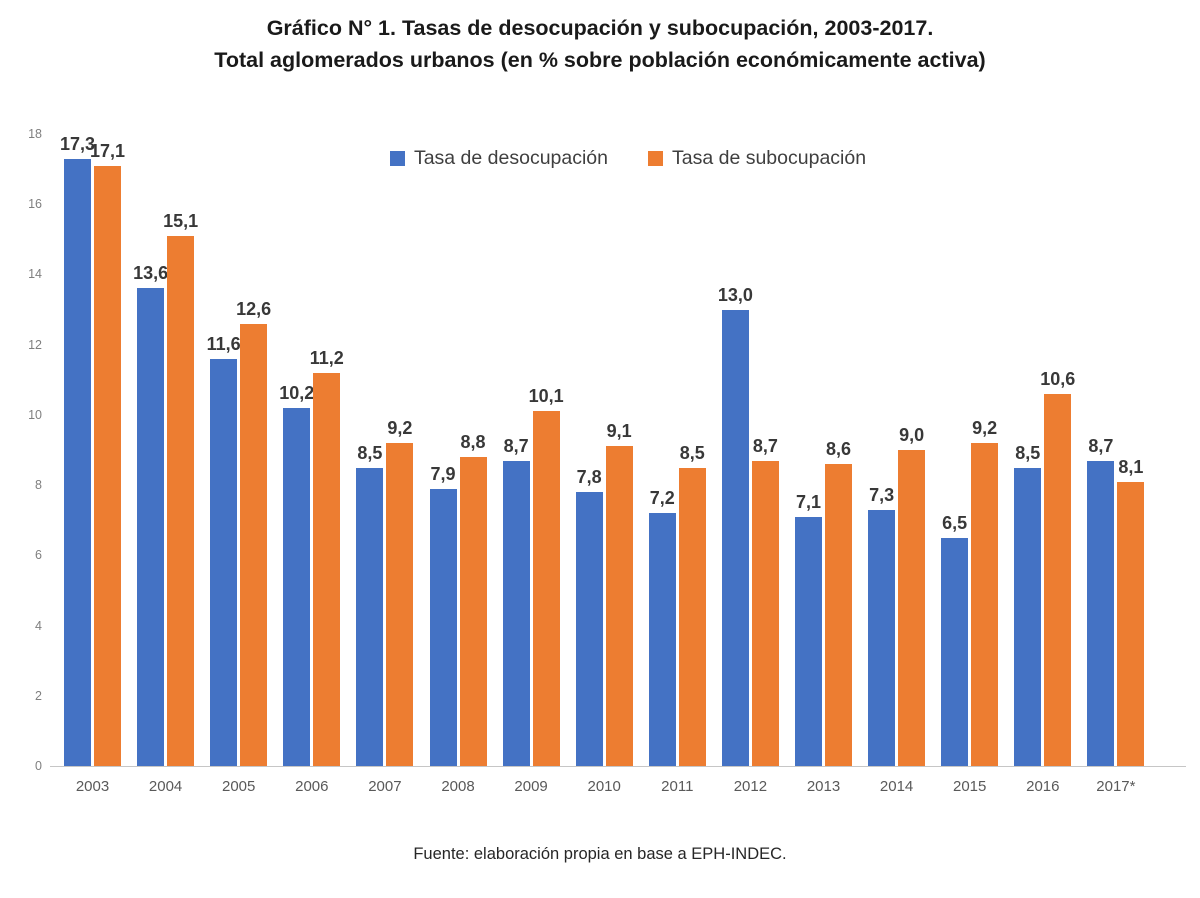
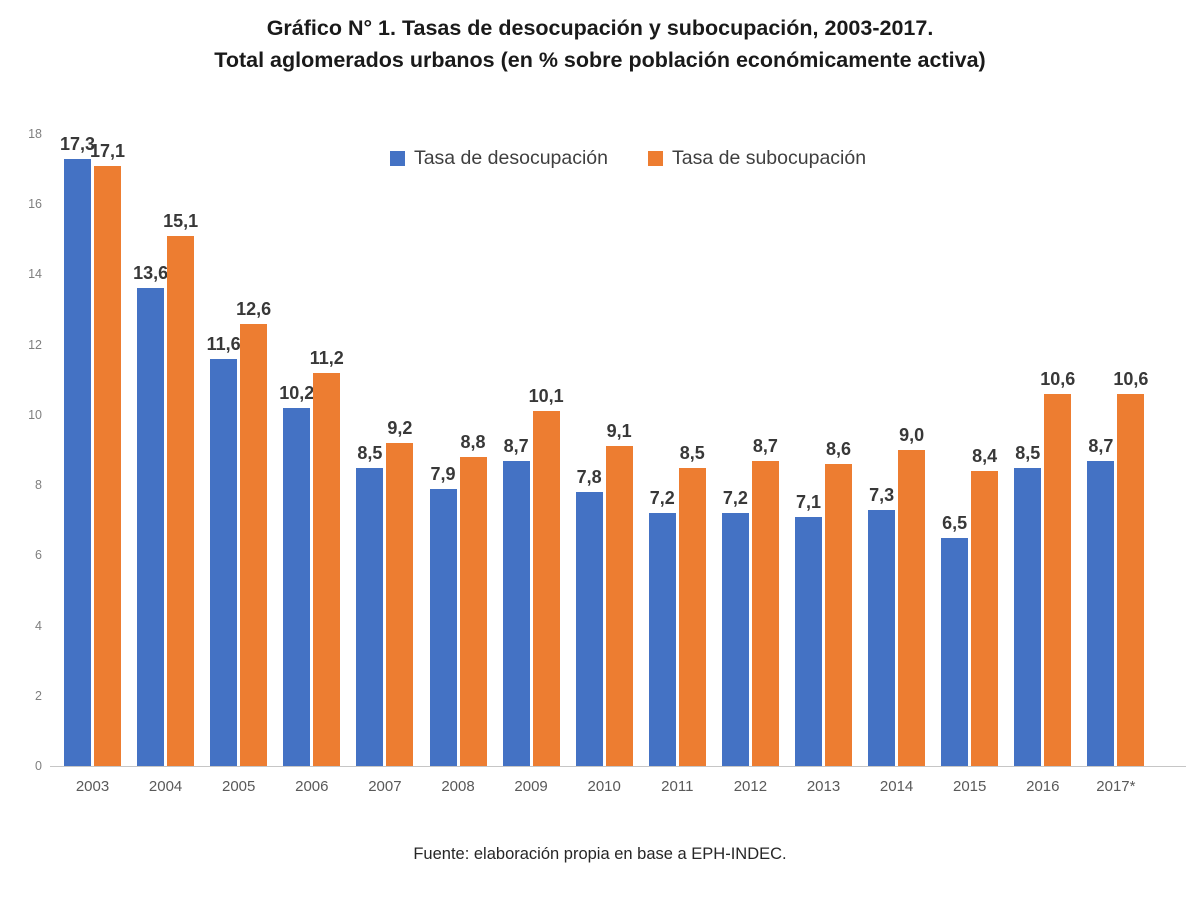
Tasa de desocupación/2012: 13,0 -> 7,2
Tasa de subocupación/2015: 9,2 -> 8,4
Tasa de subocupación/2017*: 8,1 -> 10,6
